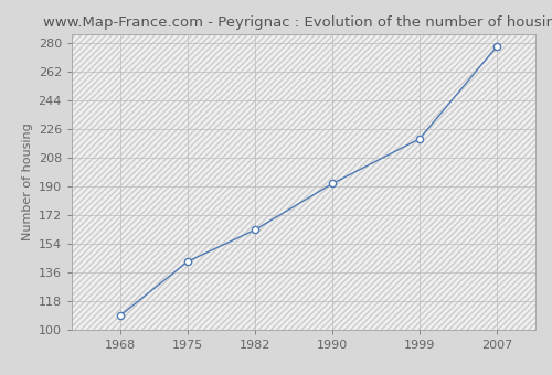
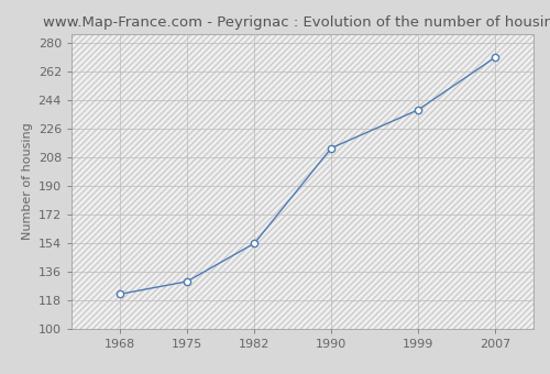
1968: 109 -> 122
1975: 143 -> 130
1982: 163 -> 154
1990: 192 -> 214
1999: 220 -> 238
2007: 278 -> 271
